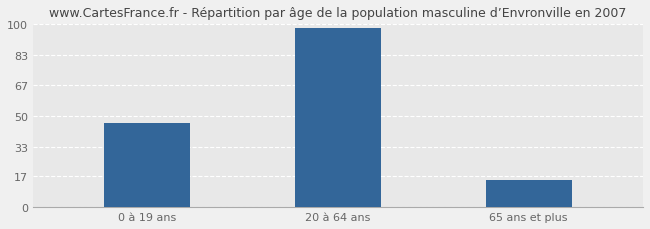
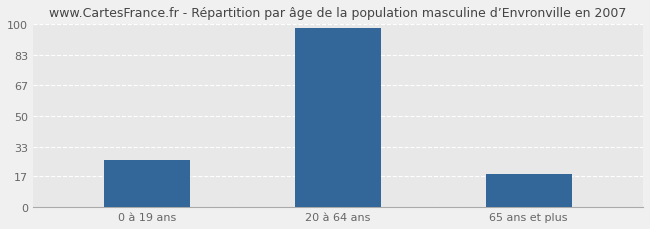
0 à 19 ans: 46 -> 26
65 ans et plus: 15 -> 18
